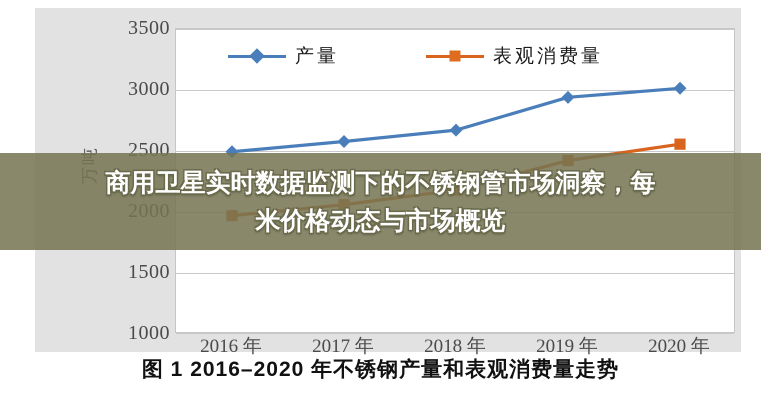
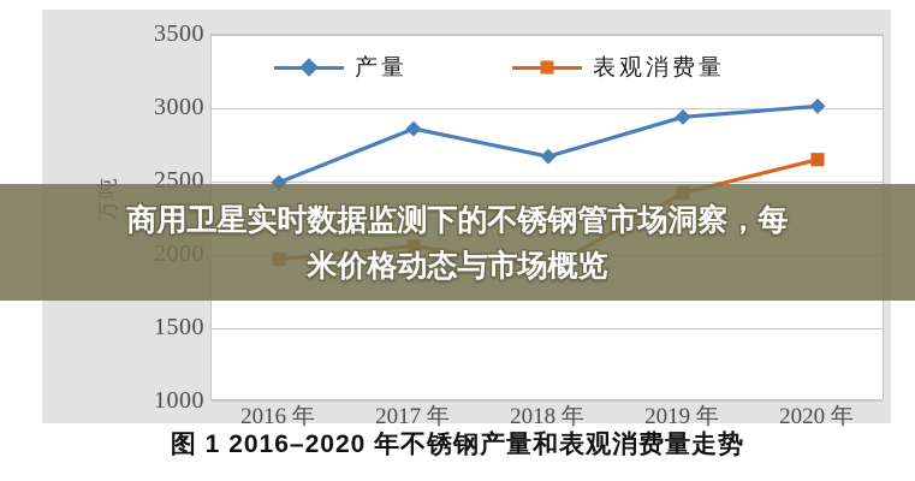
产量/2017 年: 2580 -> 2860
表观消费量/2018 年: 2180 -> 1910
表观消费量/2020 年: 2560 -> 2650
